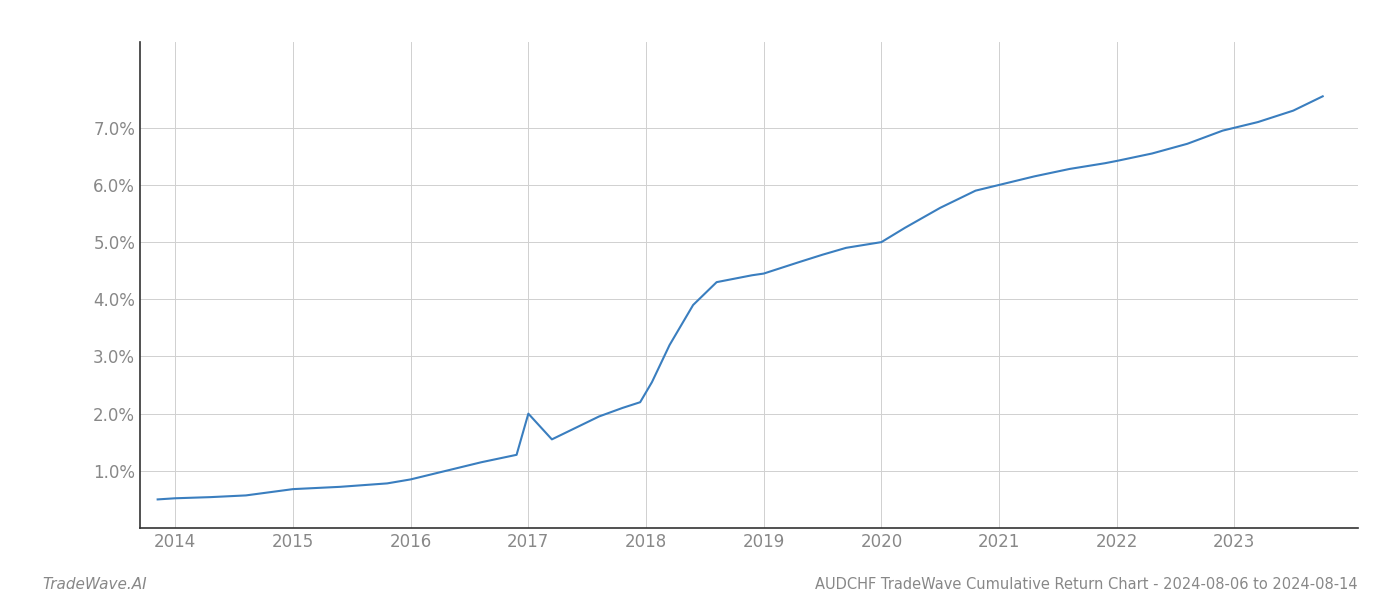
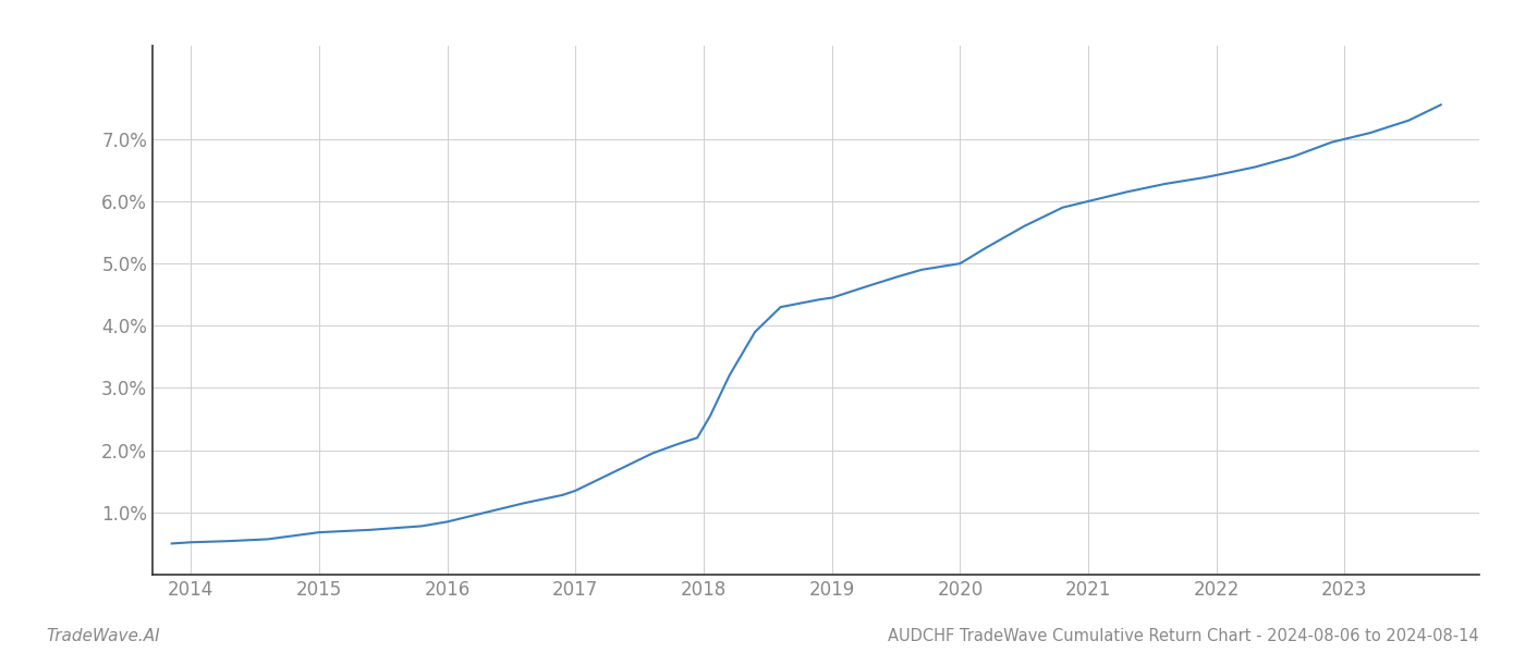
2017: 2.00% -> 1.35%
